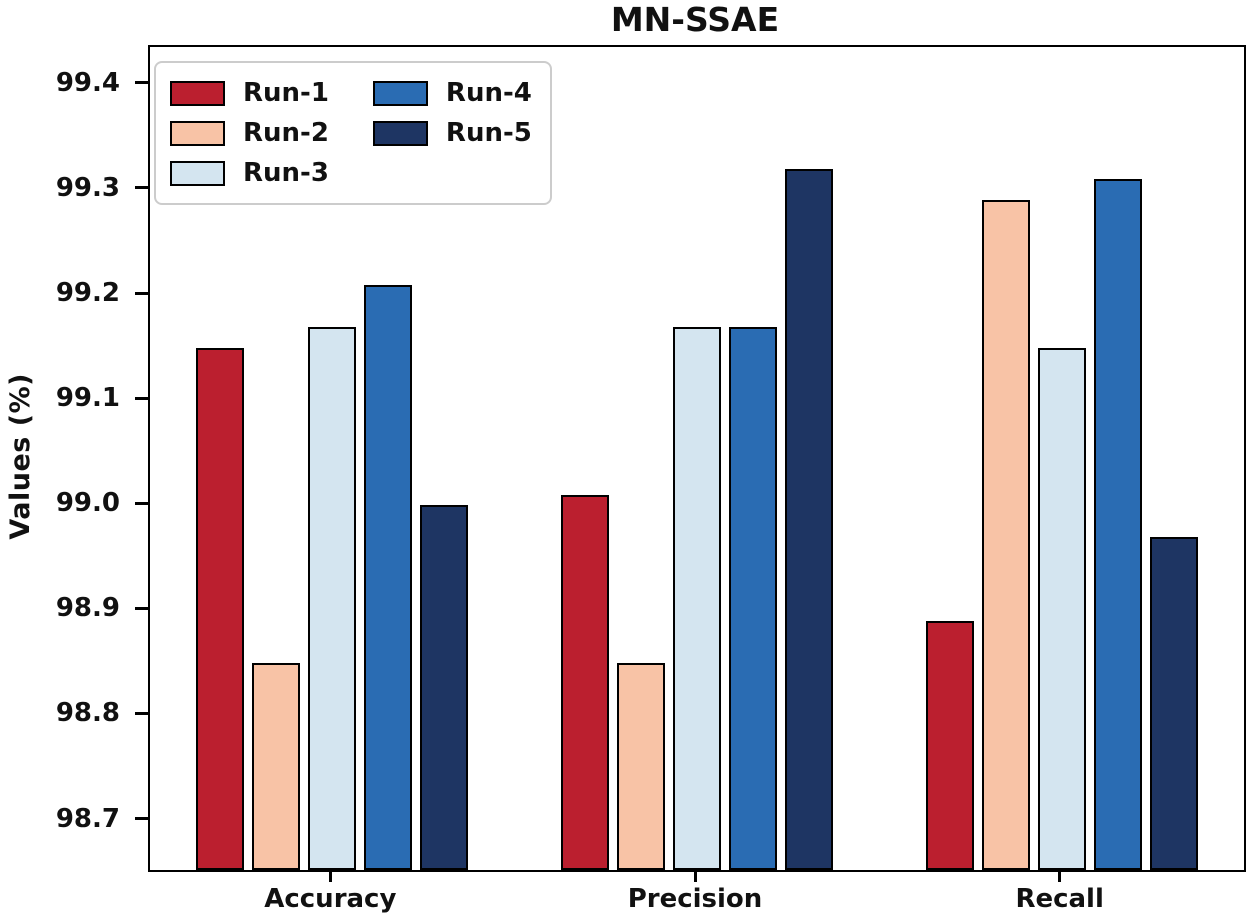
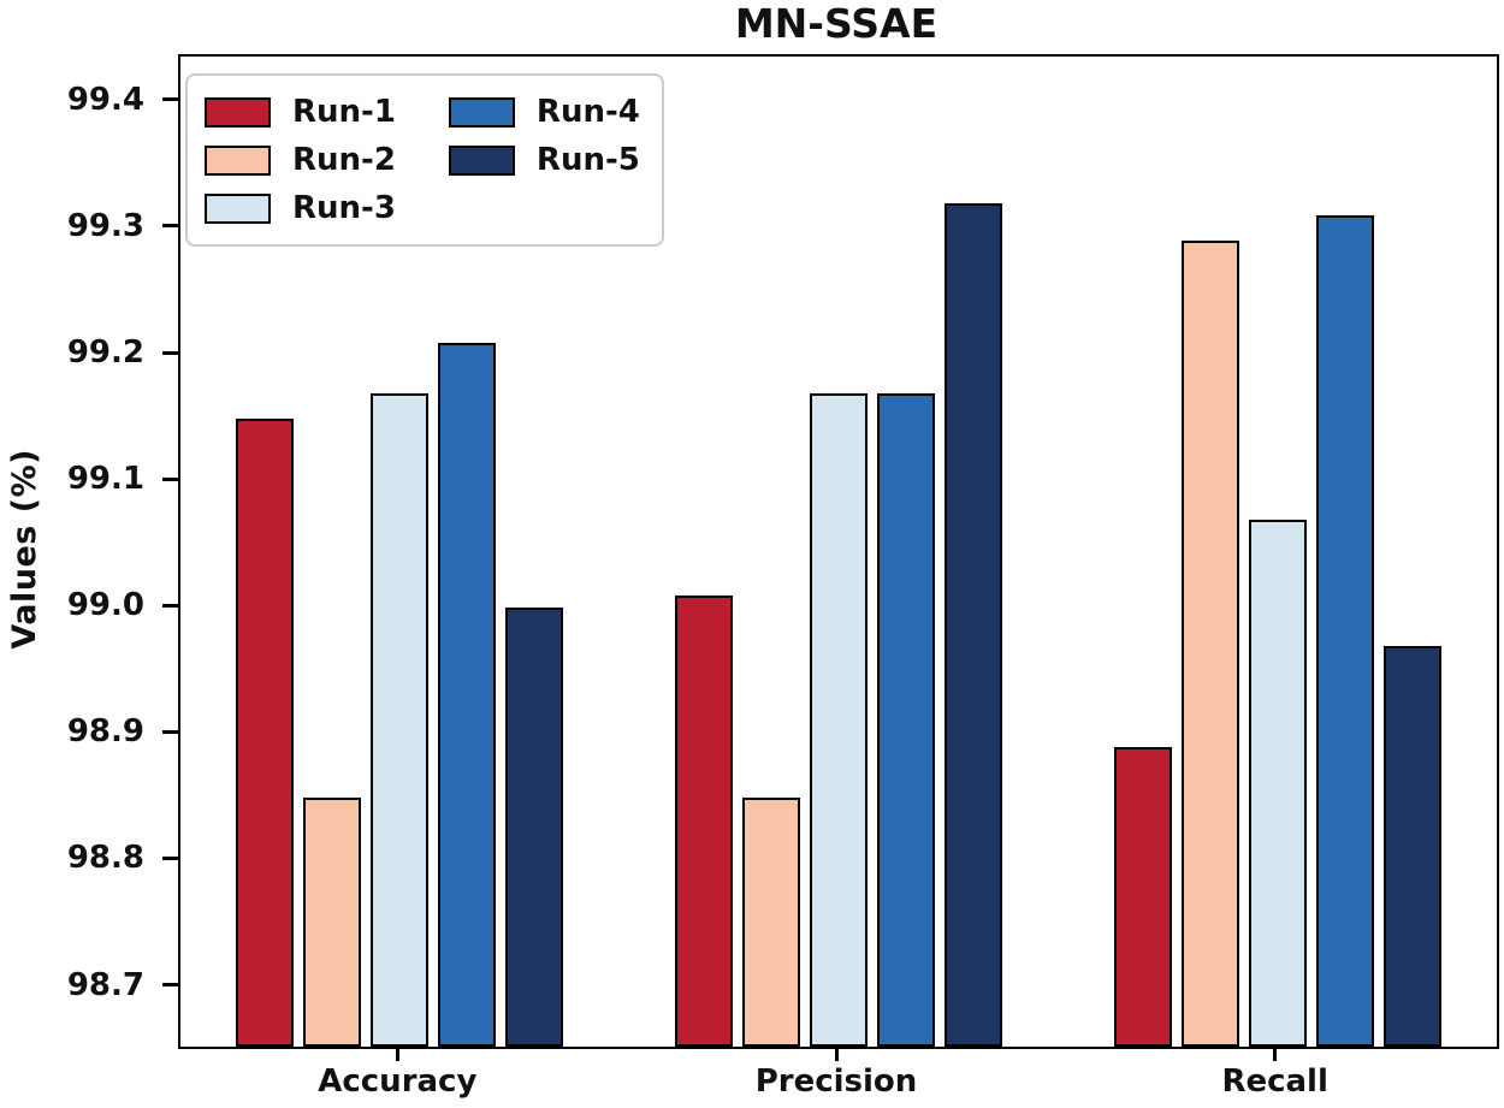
Run-3/Recall: 99.15 -> 99.07
